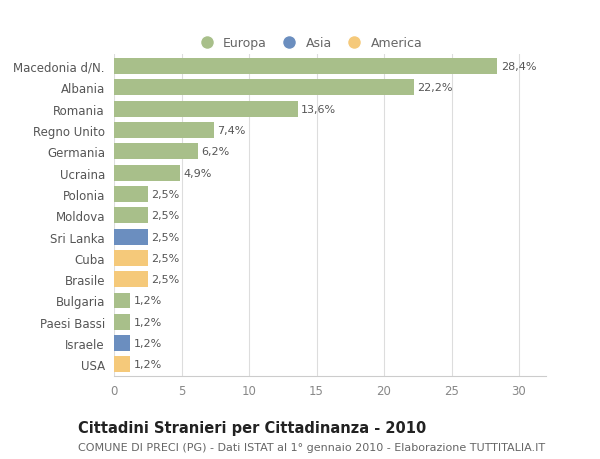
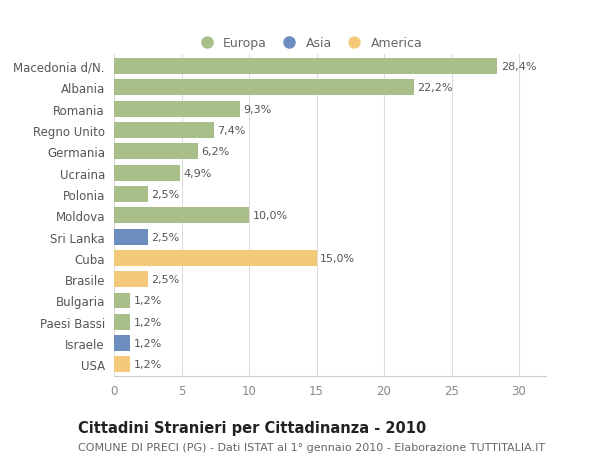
Romania: 13,6% -> 9,3%
Moldova: 2,5% -> 10,0%
Cuba: 2,5% -> 15,0%
